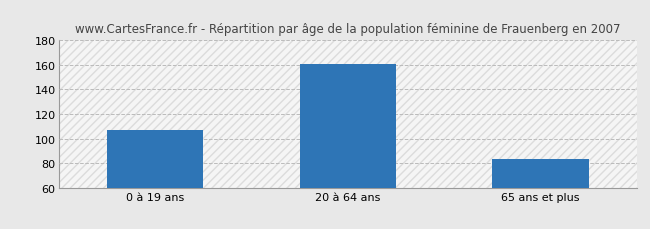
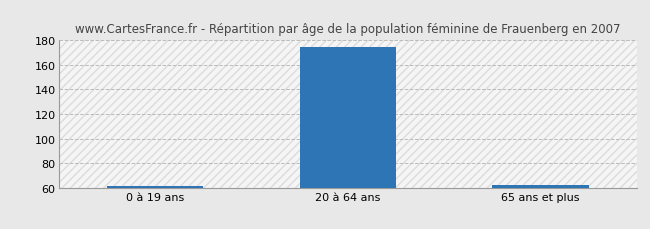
0 à 19 ans: 107 -> 61
20 à 64 ans: 161 -> 175
65 ans et plus: 83 -> 62
